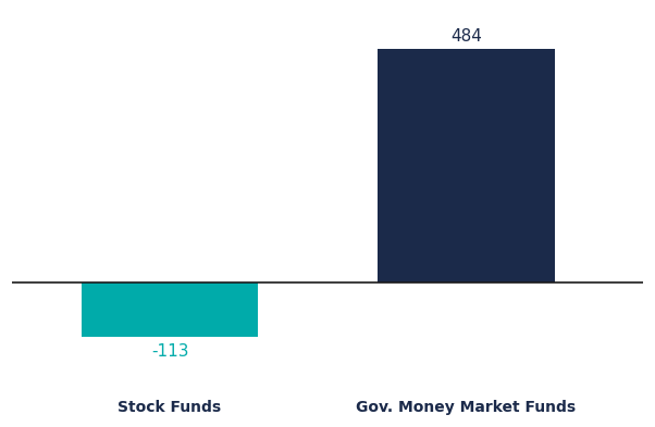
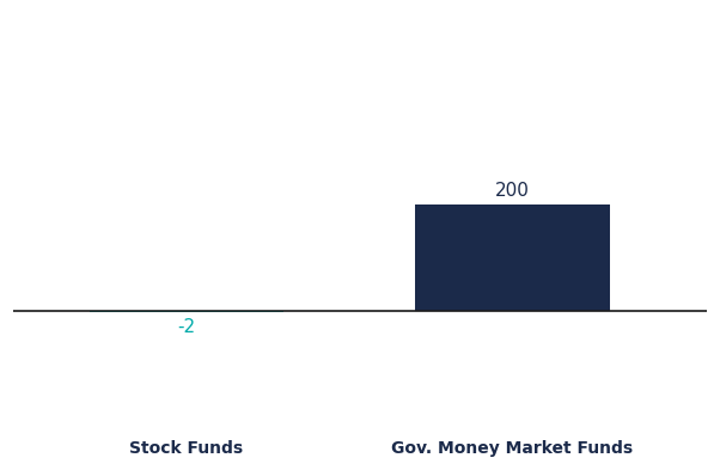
Stock Funds: -113 -> -2
Gov. Money Market Funds: 484 -> 200
